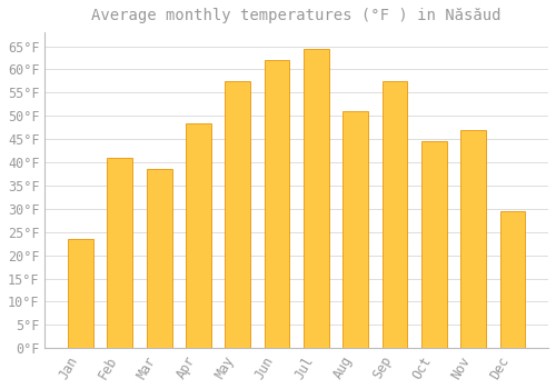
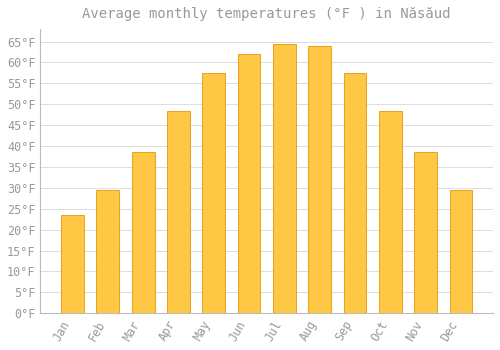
Feb: 41.0°F -> 29.5°F
Aug: 51.0°F -> 64.0°F
Oct: 44.5°F -> 48.5°F
Nov: 47.0°F -> 38.5°F
